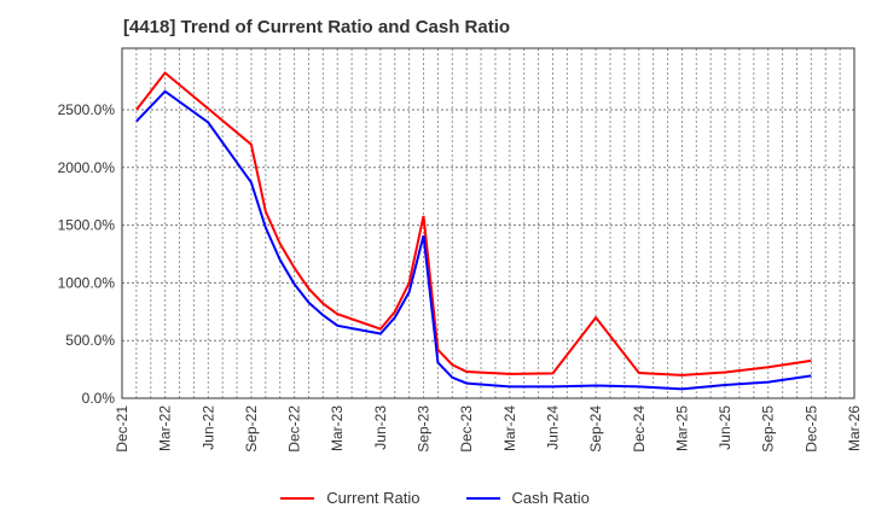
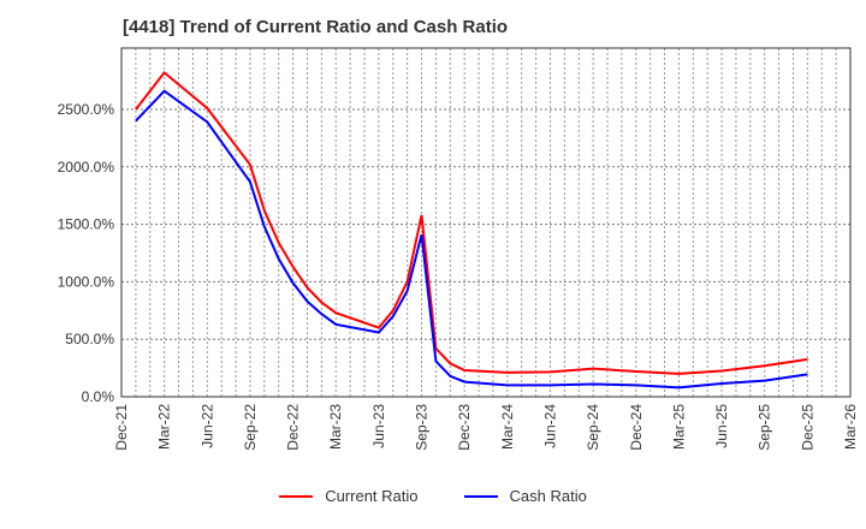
Current Ratio/Sep-22: 2200% -> 2000%
Current Ratio/Sep-24: 700% -> 200%
